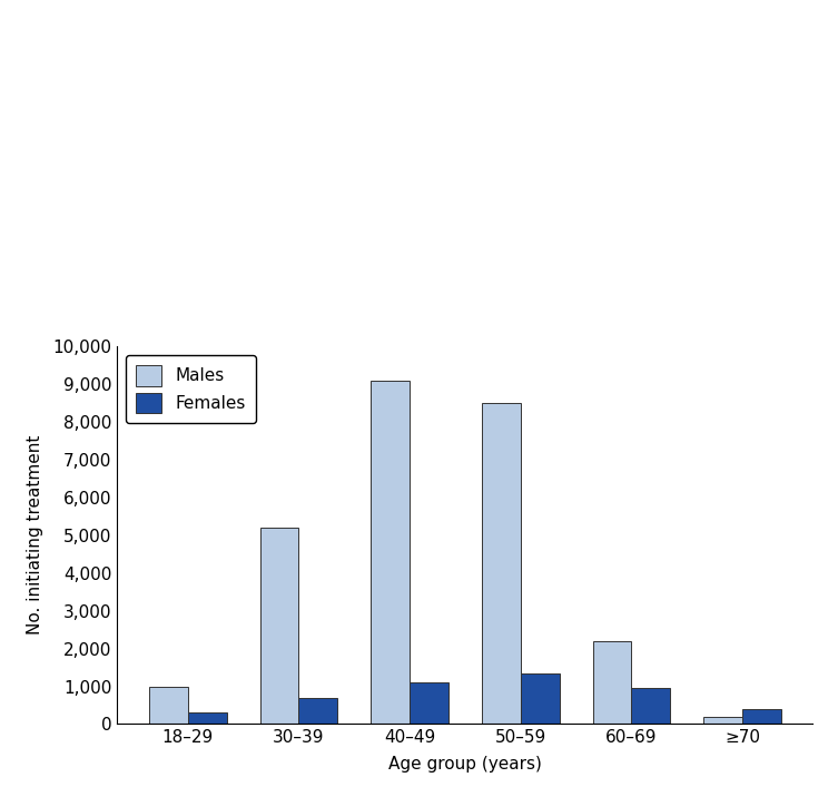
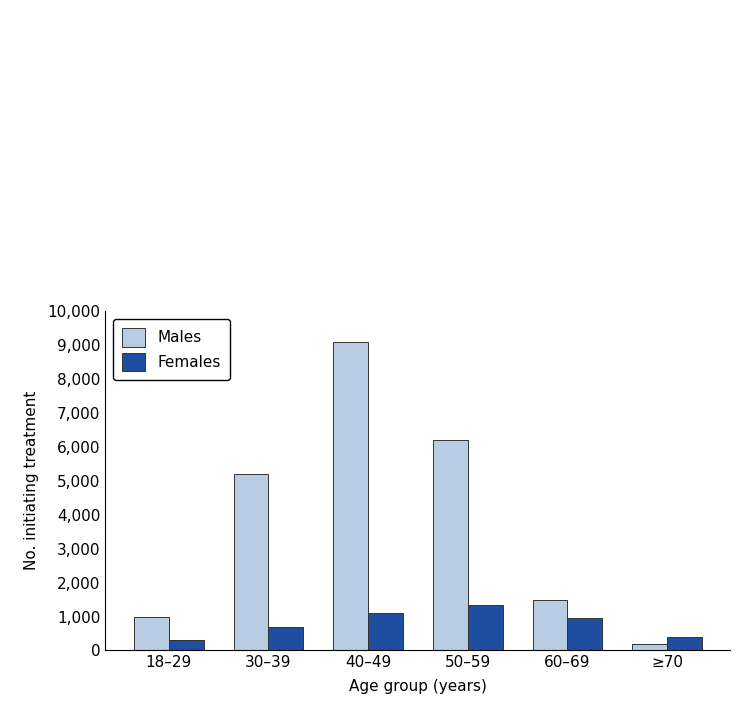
Males/50–59: 8,500 -> 6,200
Males/60–69: 2,200 -> 1,500
